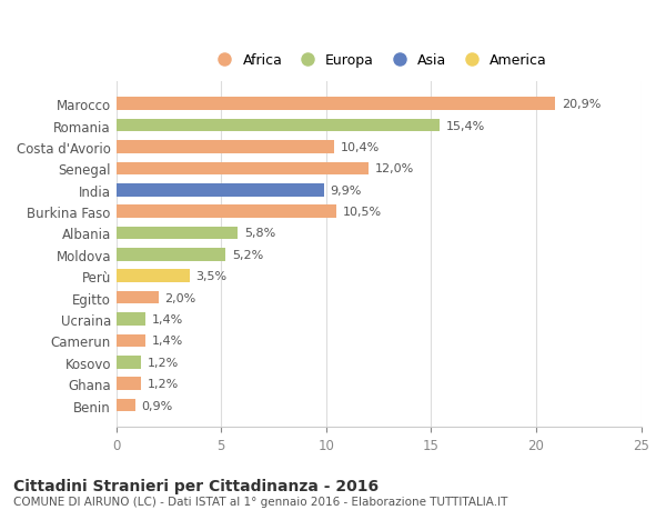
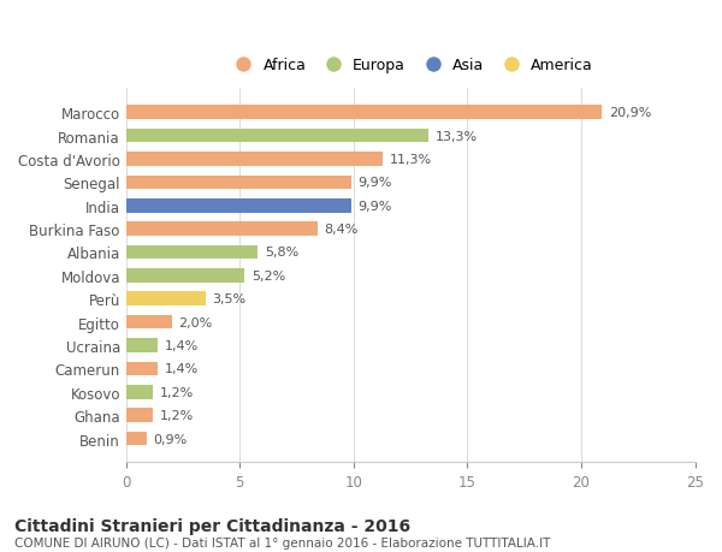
Romania: 15,4% -> 13,3%
Costa d'Avorio: 10,4% -> 11,3%
Senegal: 12,0% -> 9,9%
Burkina Faso: 10,5% -> 8,4%
